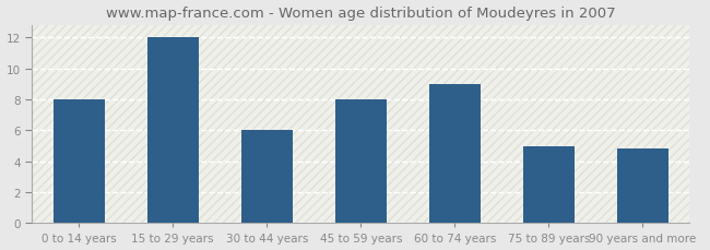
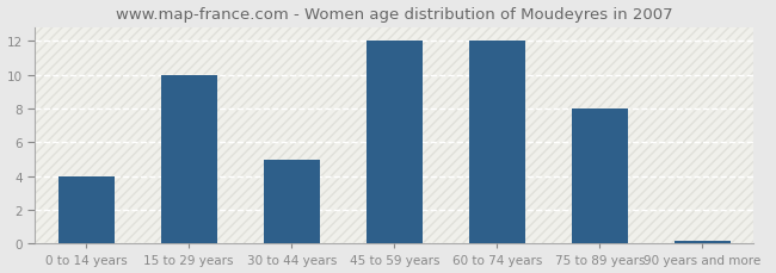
0 to 14 years: 8.0 -> 4.0
15 to 29 years: 12.0 -> 10.0
30 to 44 years: 6.0 -> 5.0
45 to 59 years: 8.0 -> 12.0
60 to 74 years: 9.0 -> 12.0
75 to 89 years: 5.0 -> 8.0
90 years and more: 4.8 -> 0.2
